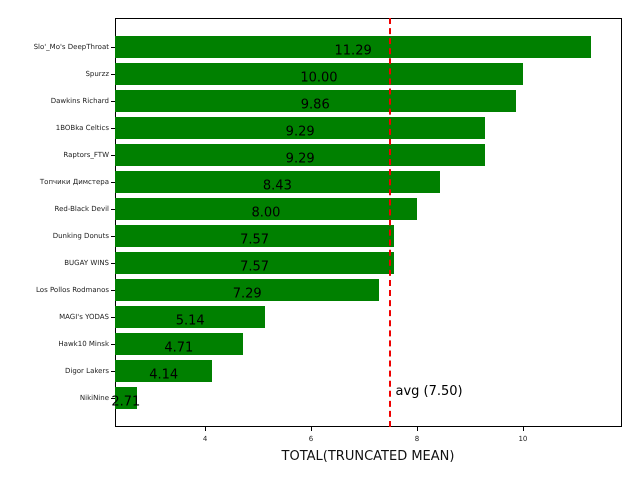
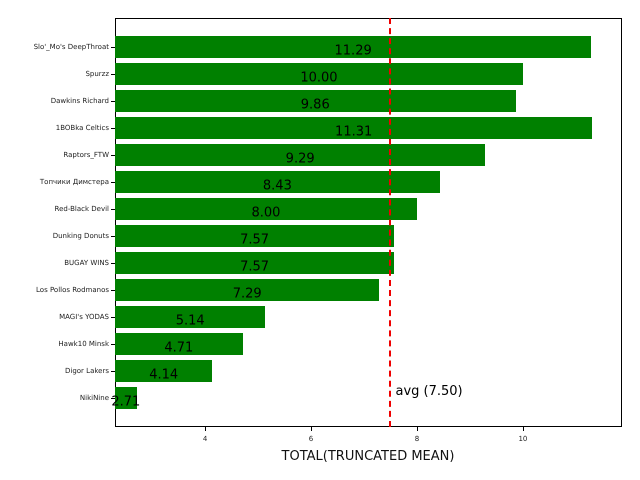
1BOBka Celtics: 9.29 -> 11.31
